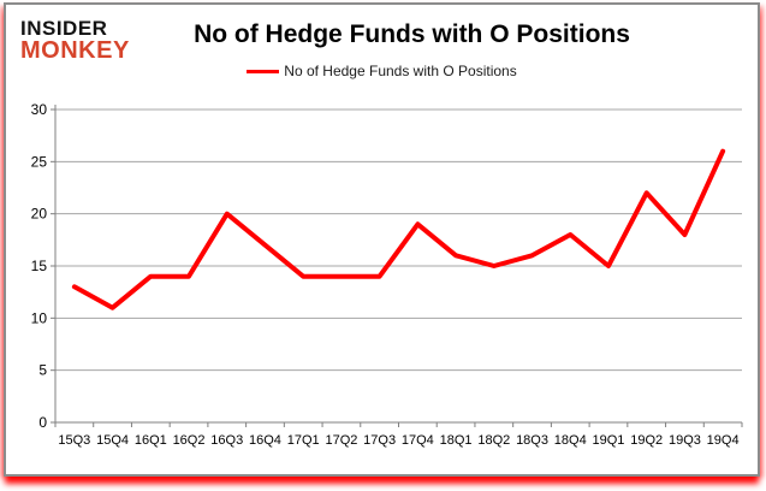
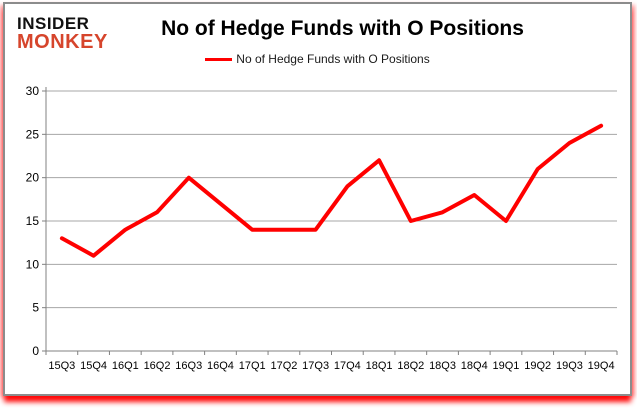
16Q2: 14 -> 16
18Q1: 16 -> 22
19Q2: 22 -> 21
19Q3: 18 -> 24
